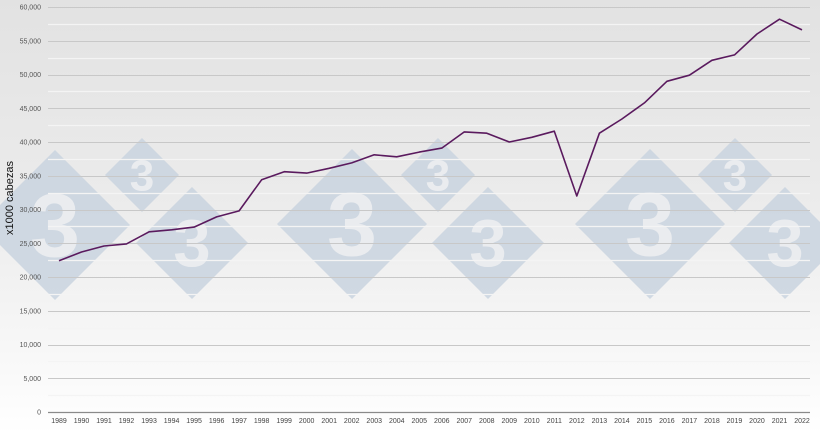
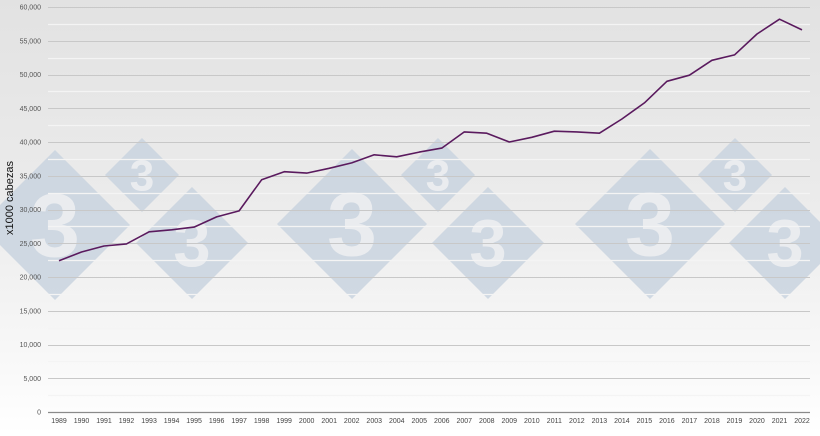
2012: 32000 -> 42000
